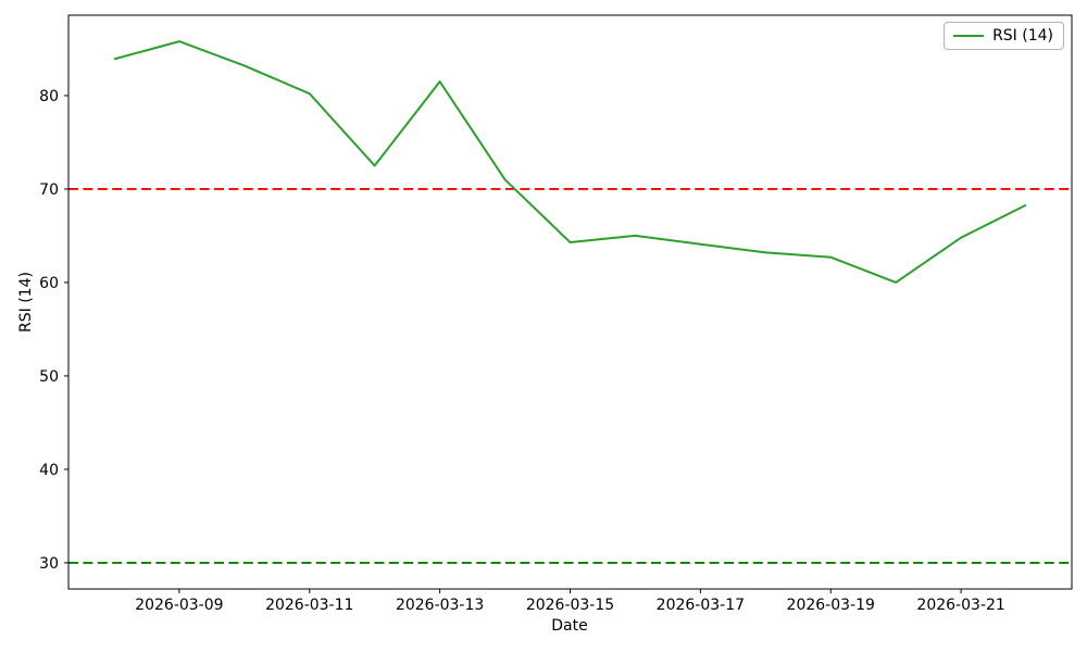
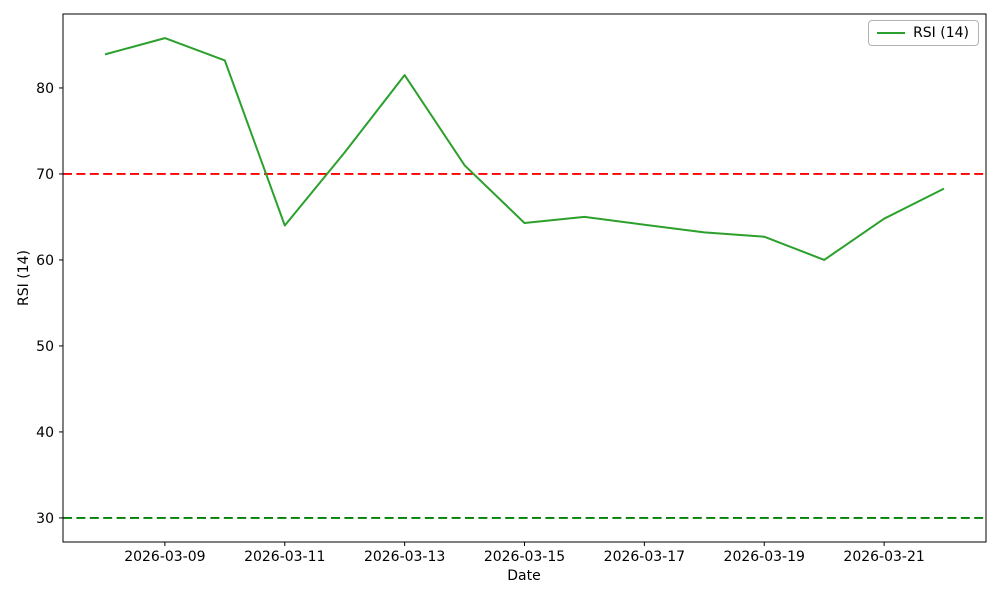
2026-03-11: 80 -> 64
